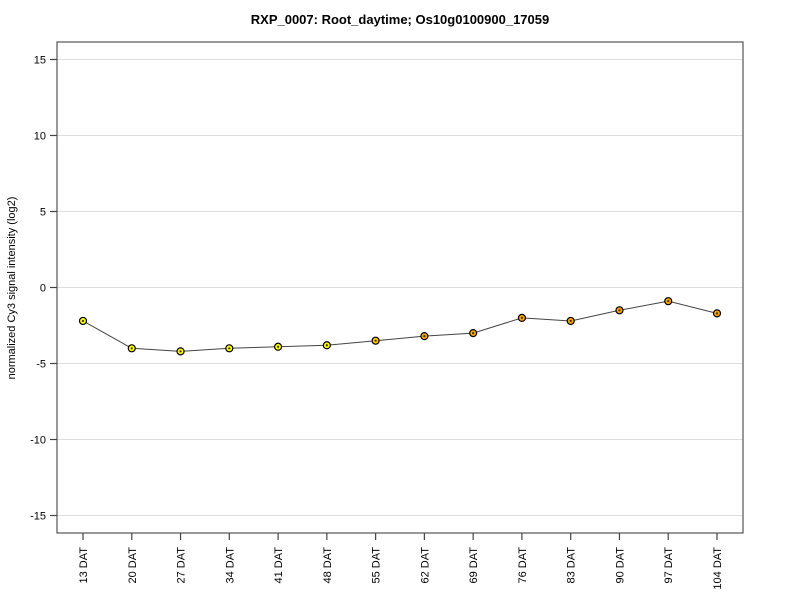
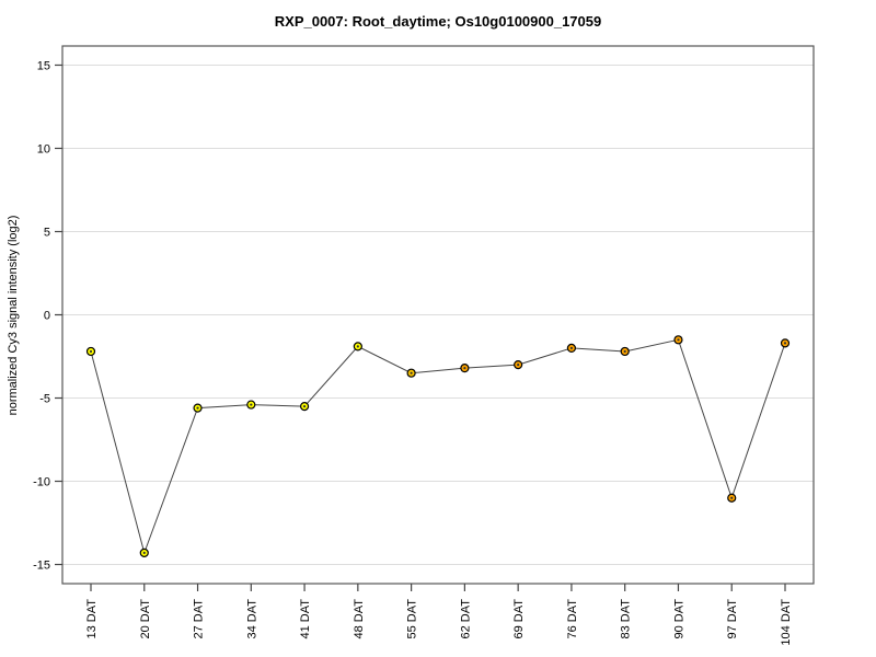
20 DAT: -4.0 -> -14.3
27 DAT: -4.2 -> -5.6
34 DAT: -4.0 -> -5.4
41 DAT: -3.9 -> -5.5
48 DAT: -3.8 -> -1.9
97 DAT: -0.9 -> -11.0
